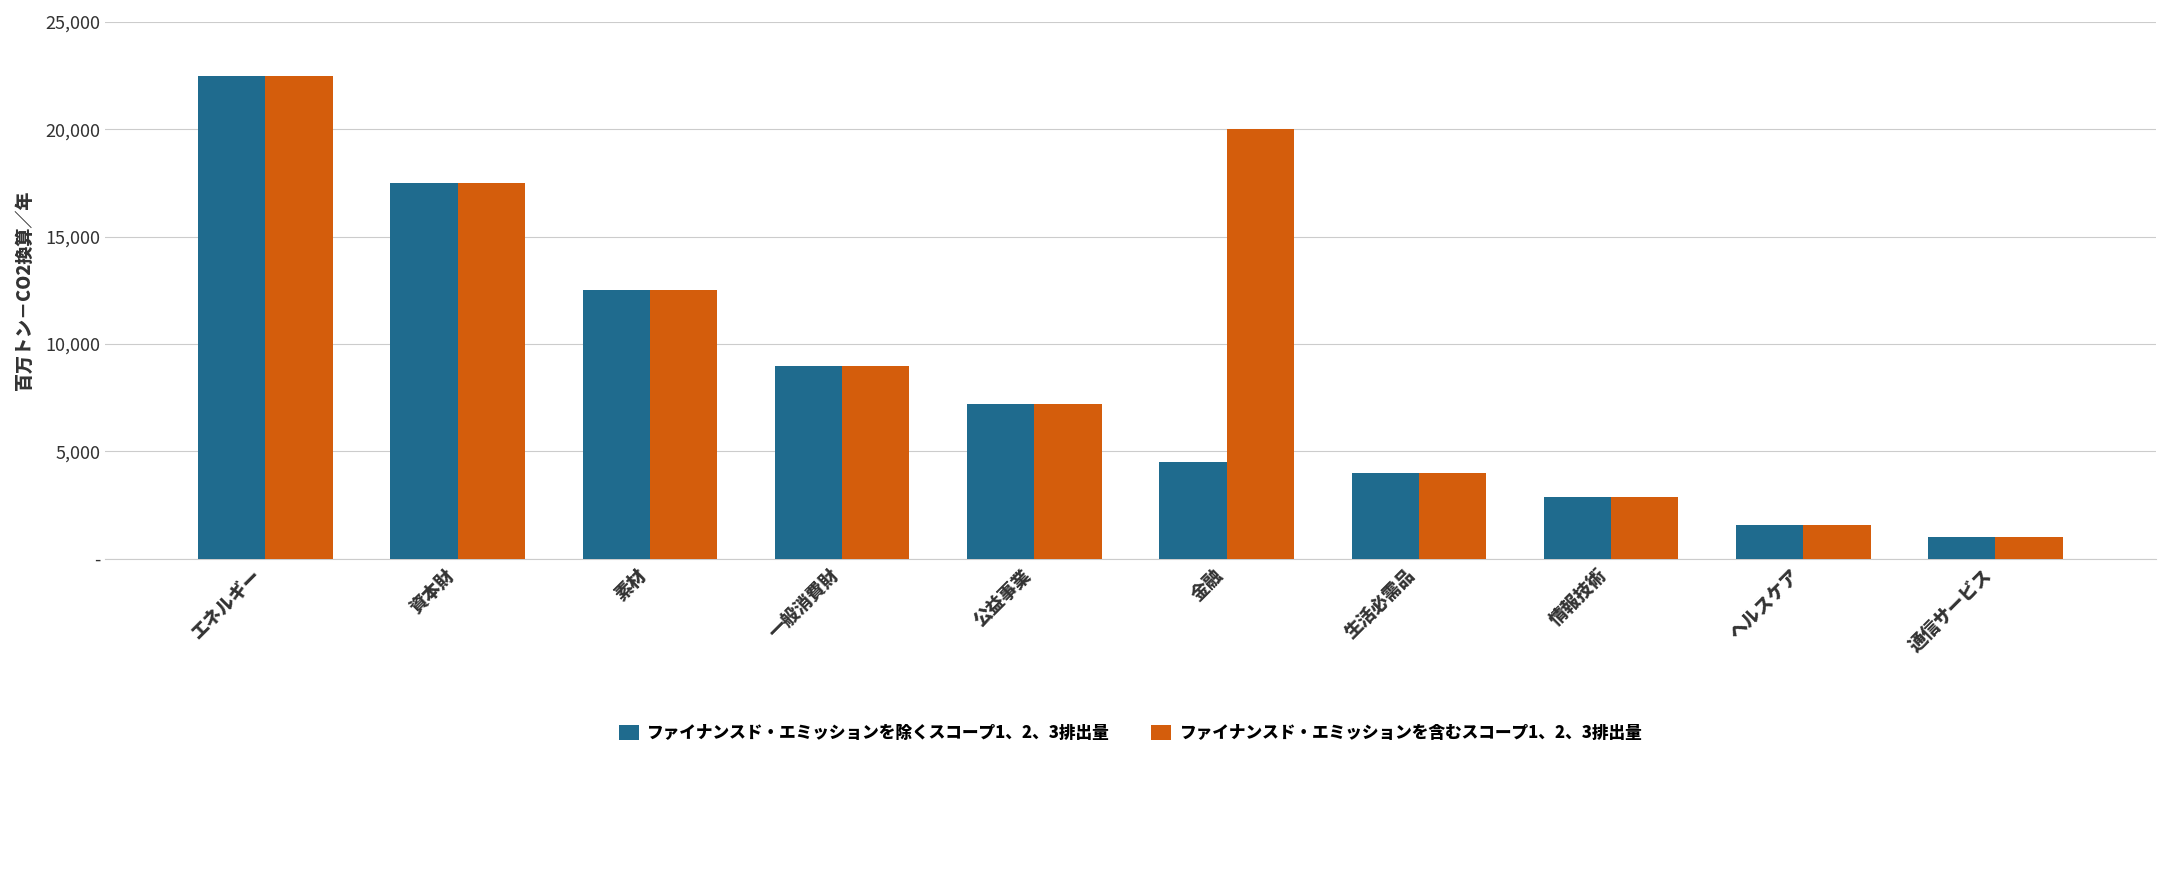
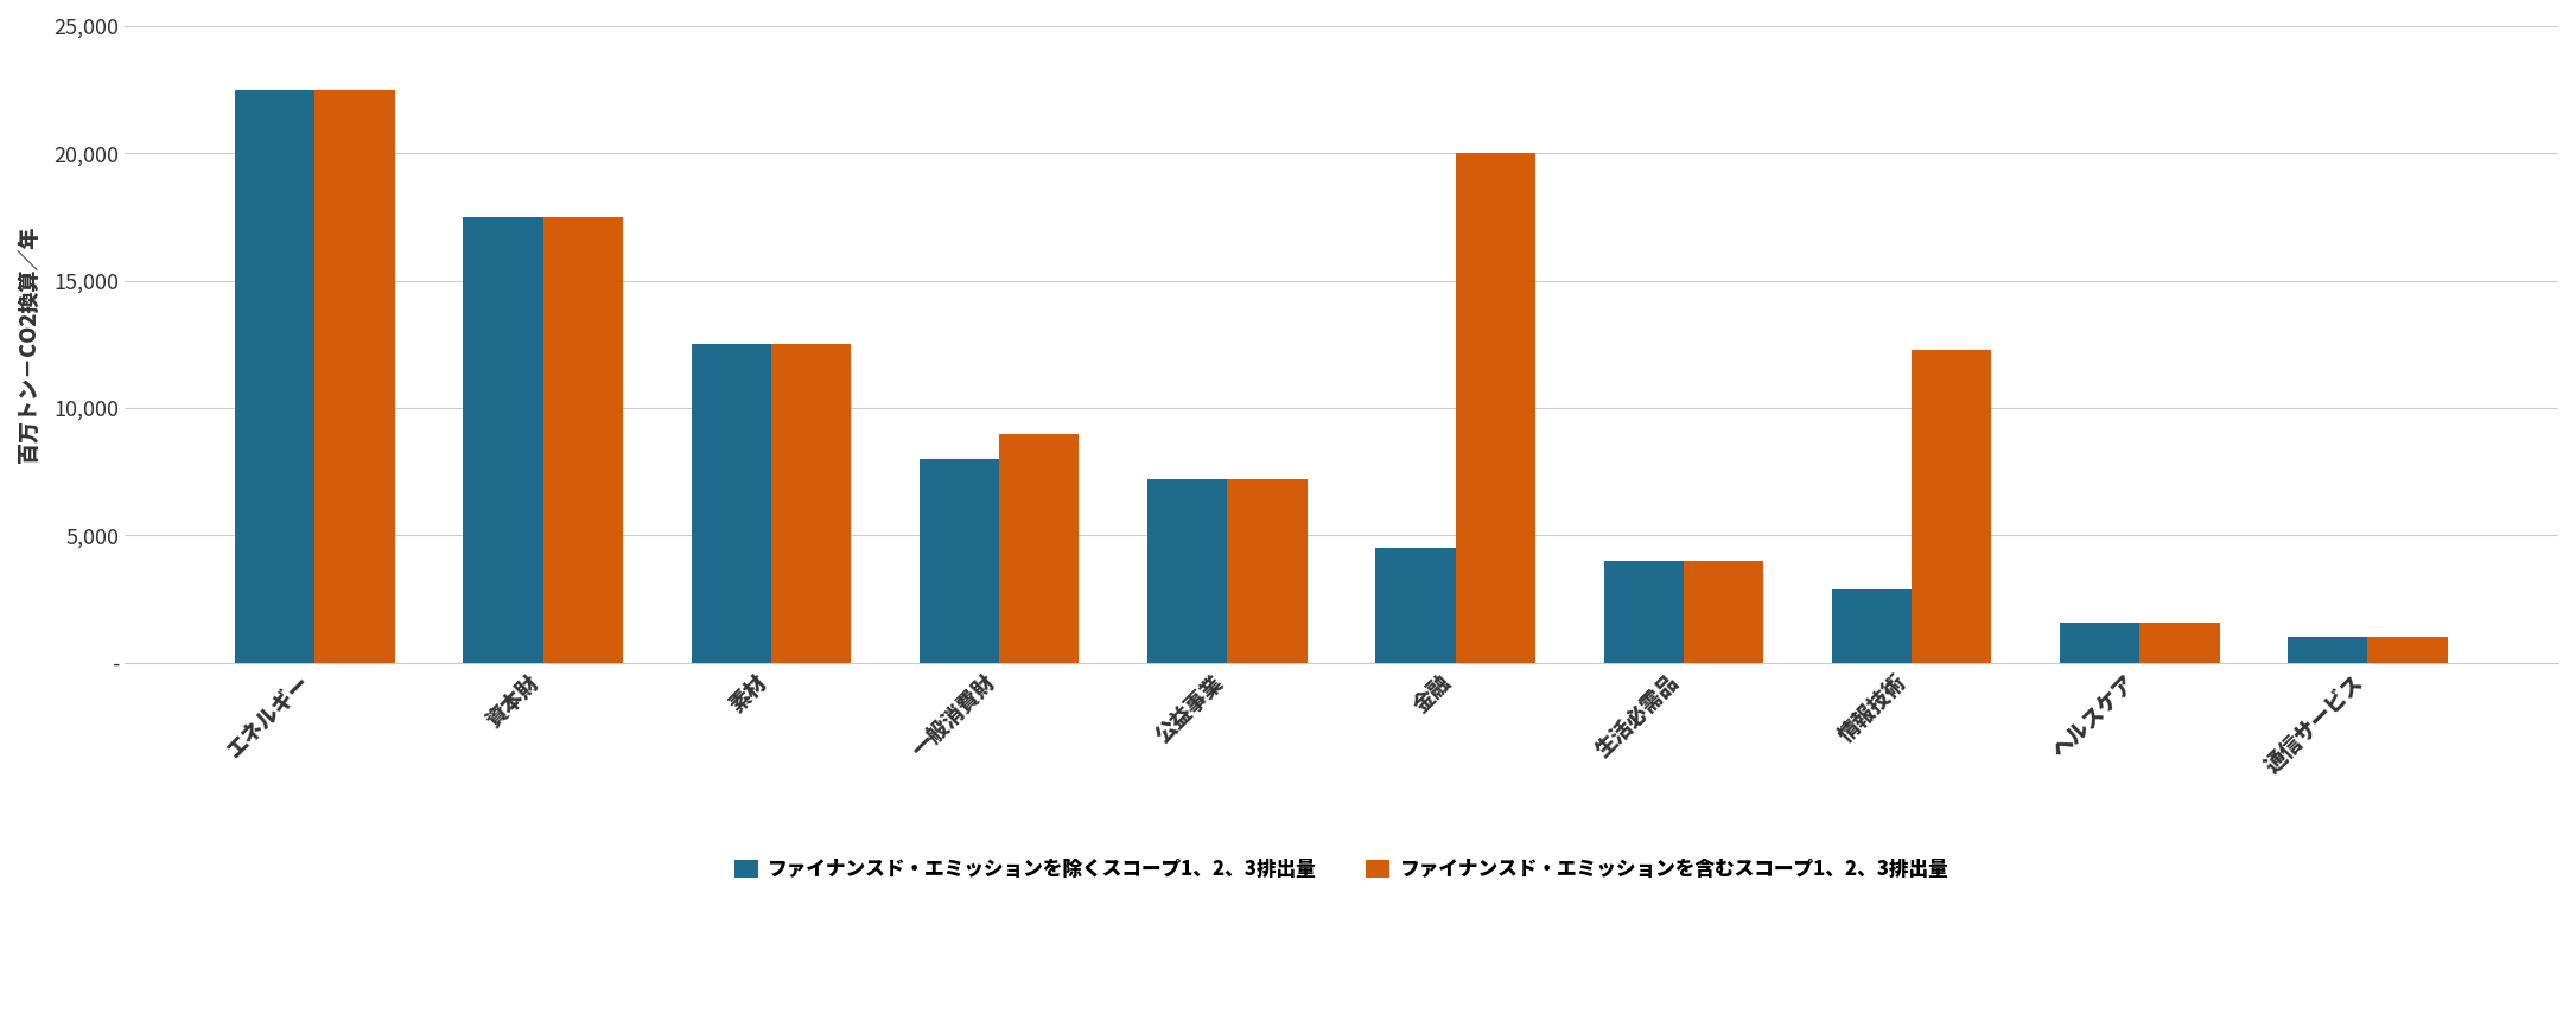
ファイナンスド・エミッションを除くスコープ1、2、3排出量/一般消費財: 9,000 -> 8,000
ファイナンスド・エミッションを含むスコープ1、2、3排出量/情報技術: 2,900 -> 12,300
